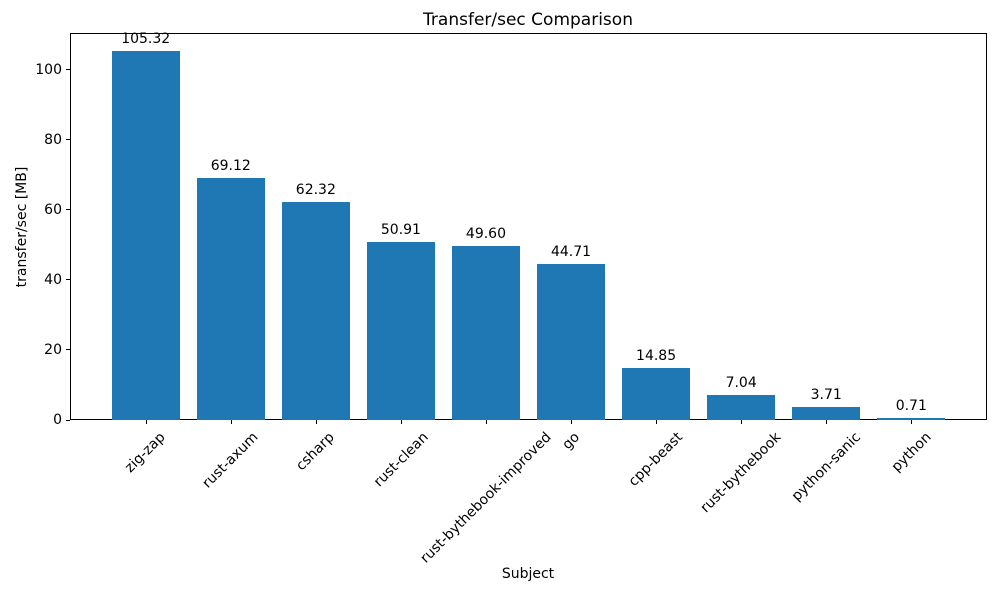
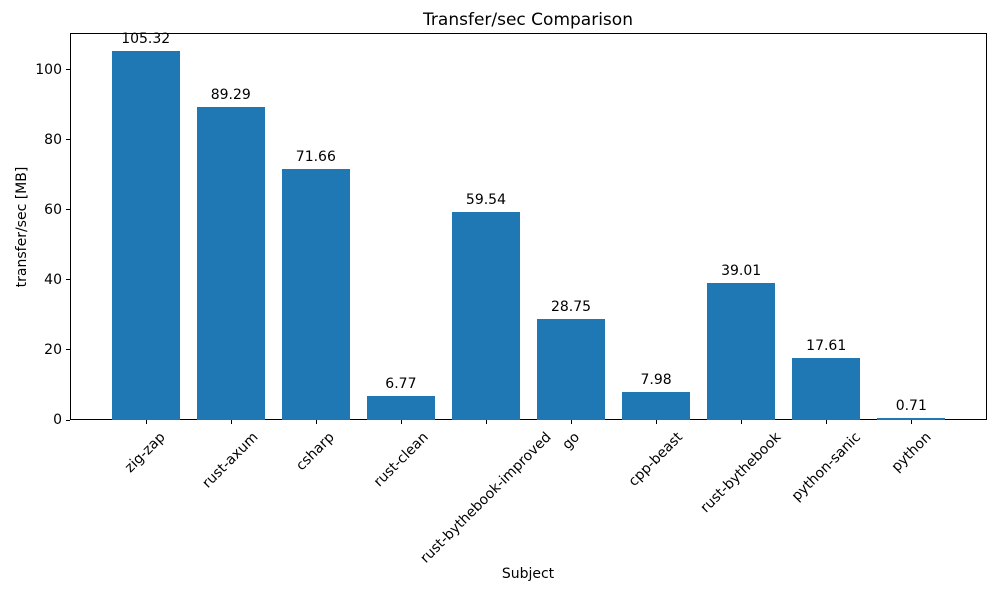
rust-axum: 69.12 -> 89.29
csharp: 62.32 -> 71.66
rust-clean: 50.91 -> 6.77
rust-bythebook-improved: 49.60 -> 59.54
go: 44.71 -> 28.75
cpp-beast: 14.85 -> 7.98
rust-bythebook: 7.04 -> 39.01
python-sanic: 3.71 -> 17.61
